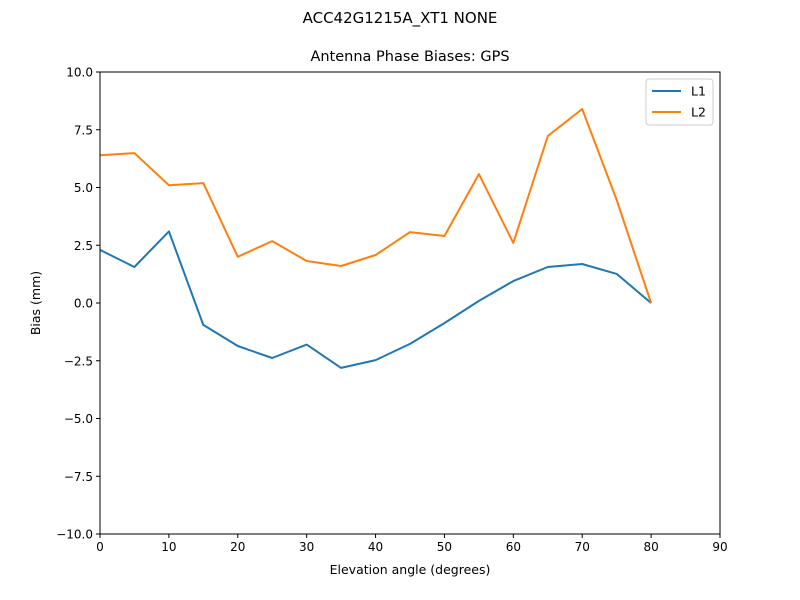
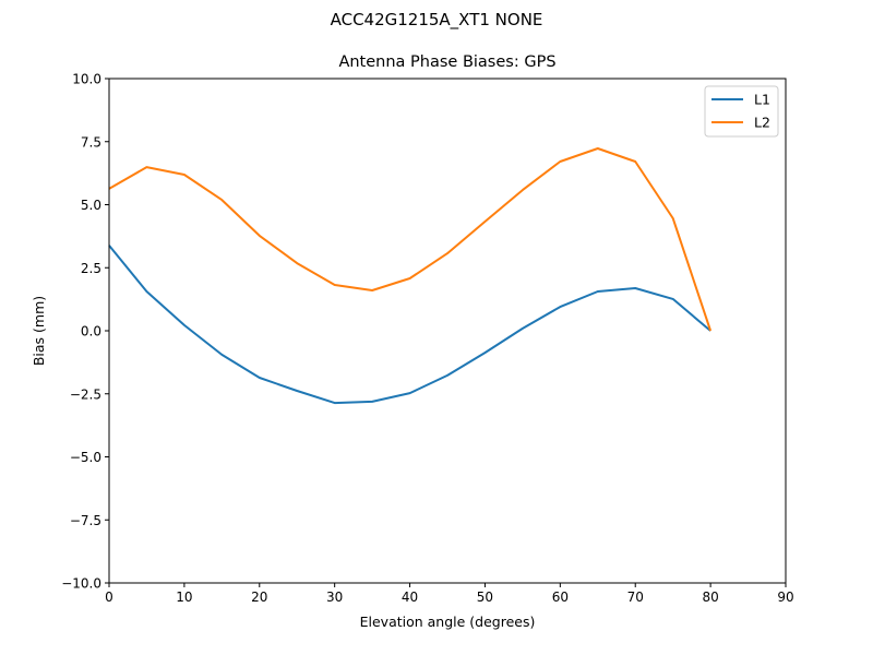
L1/0: 2.3 -> 3.4
L2/0: 6.4 -> 5.6
L1/10: 3.1 -> 0.2
L2/10: 5.1 -> 6.2
L2/20: 2.0 -> 3.8
L1/30: -1.8 -> -2.9
L2/50: 2.9 -> 4.3
L2/60: 2.6 -> 6.7
L2/70: 8.4 -> 6.7
